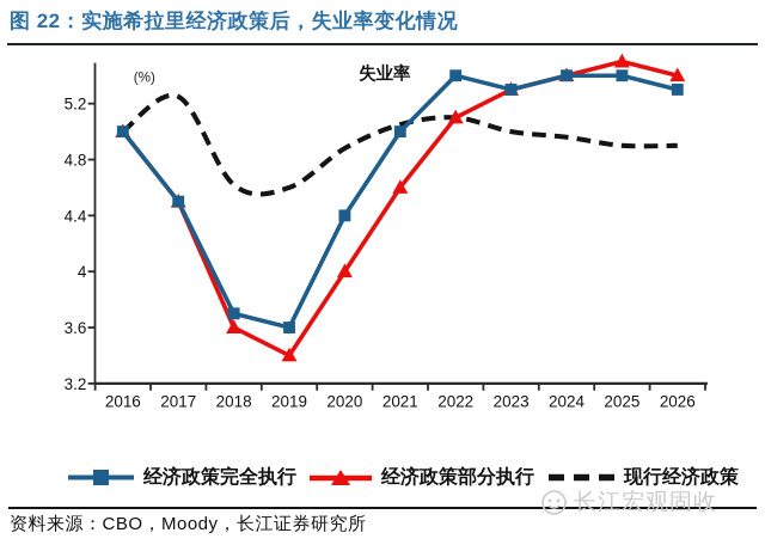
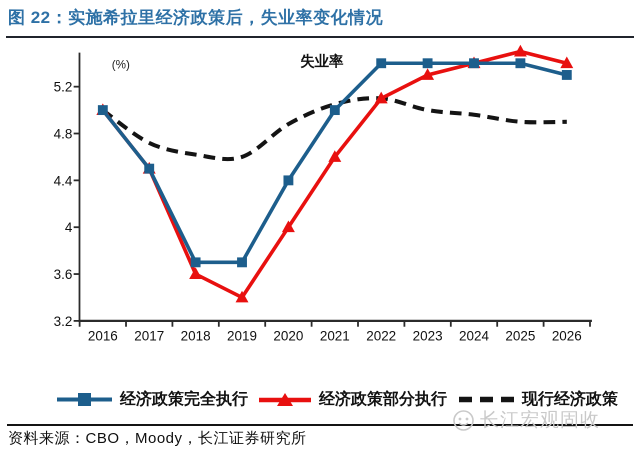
现行经济政策/2017: 5.25 -> 4.72
经济政策完全执行/2019: 3.6 -> 3.7
经济政策完全执行/2023: 5.3 -> 5.4
